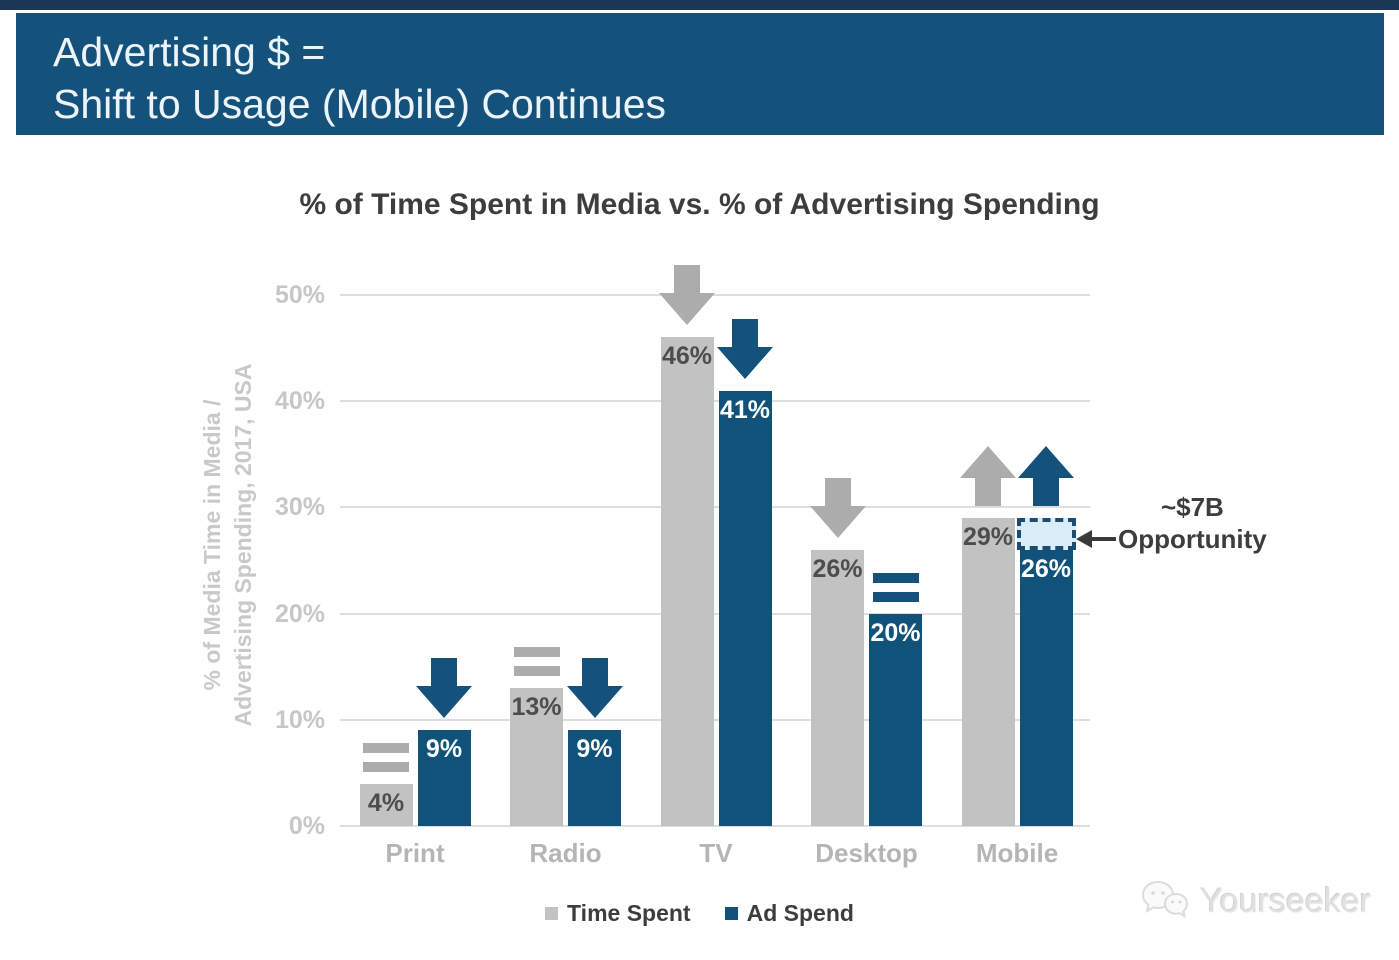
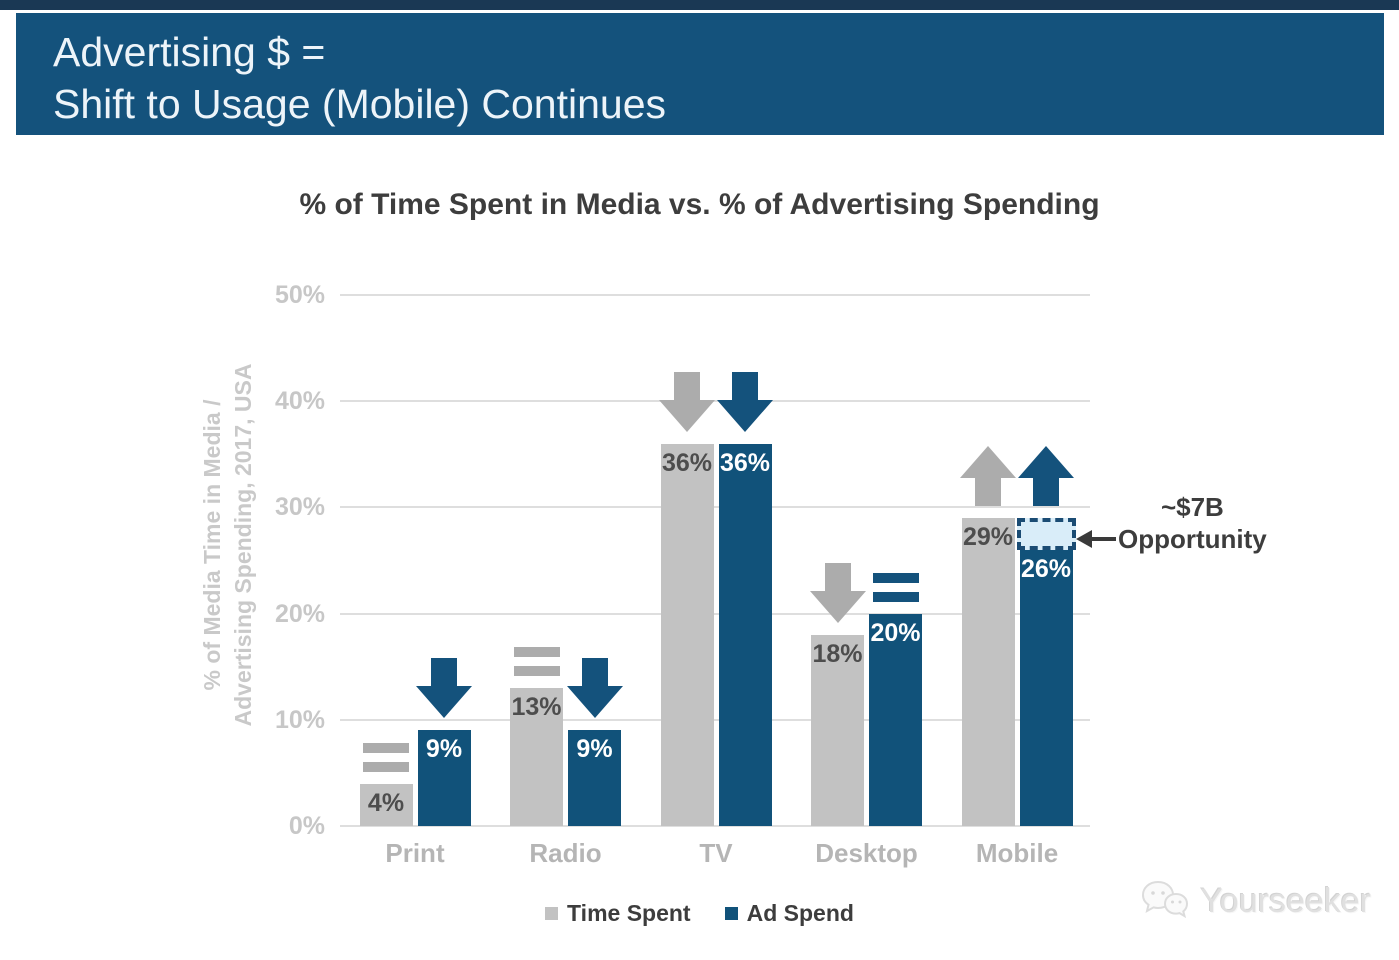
Time Spent/TV: 46% -> 36%
Ad Spend/TV: 41% -> 36%
Time Spent/Desktop: 26% -> 18%
